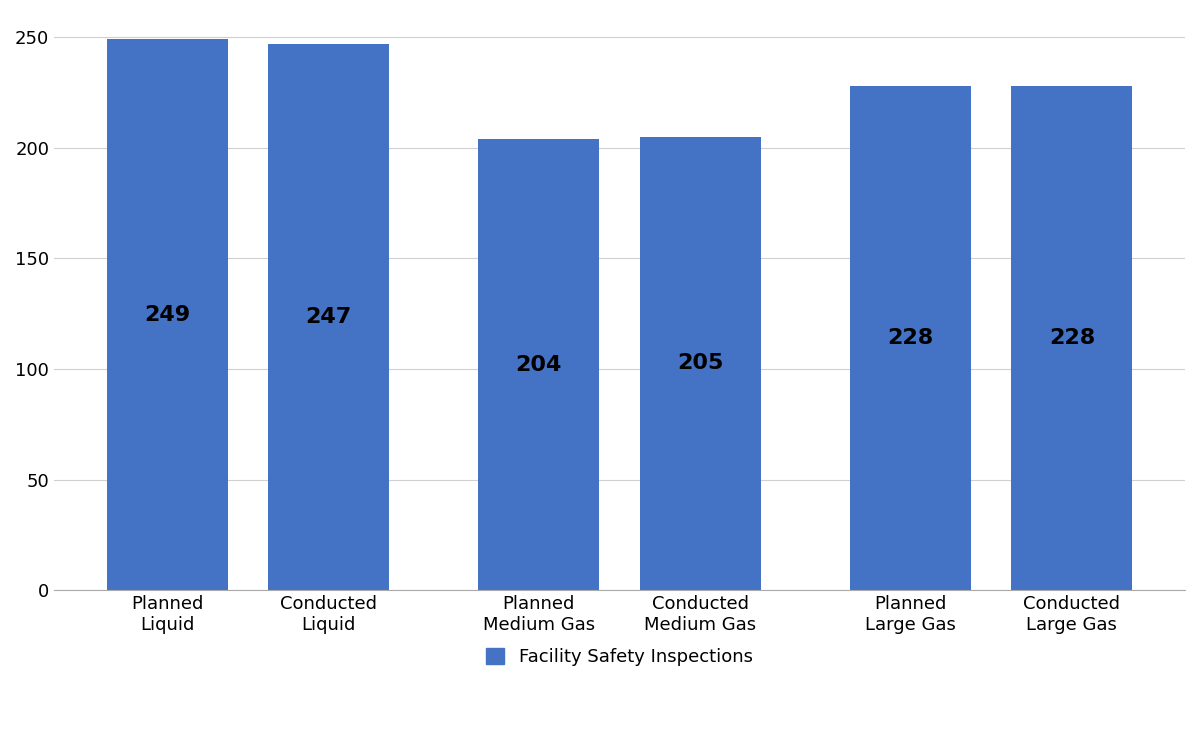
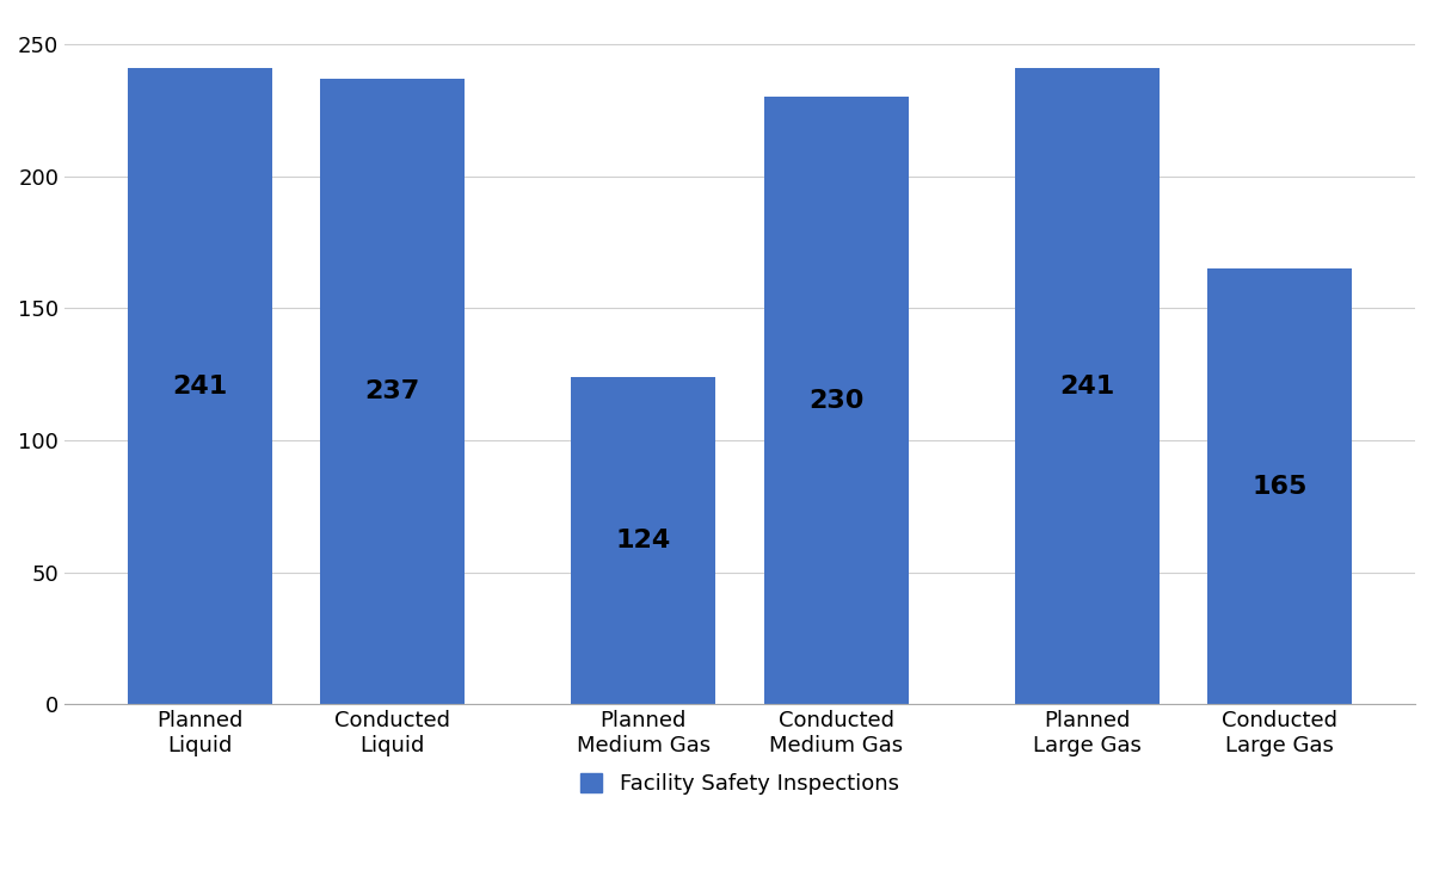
Planned Liquid: 249 -> 241
Conducted Liquid: 247 -> 237
Planned Medium Gas: 204 -> 124
Conducted Medium Gas: 205 -> 230
Planned Large Gas: 228 -> 241
Conducted Large Gas: 228 -> 165
